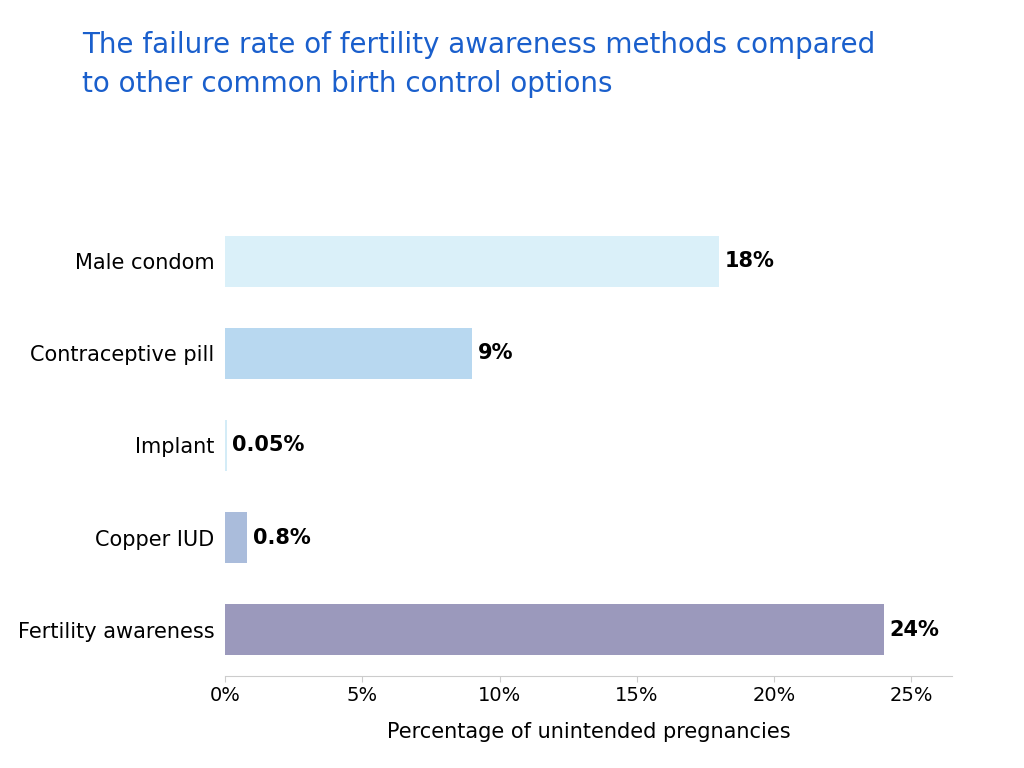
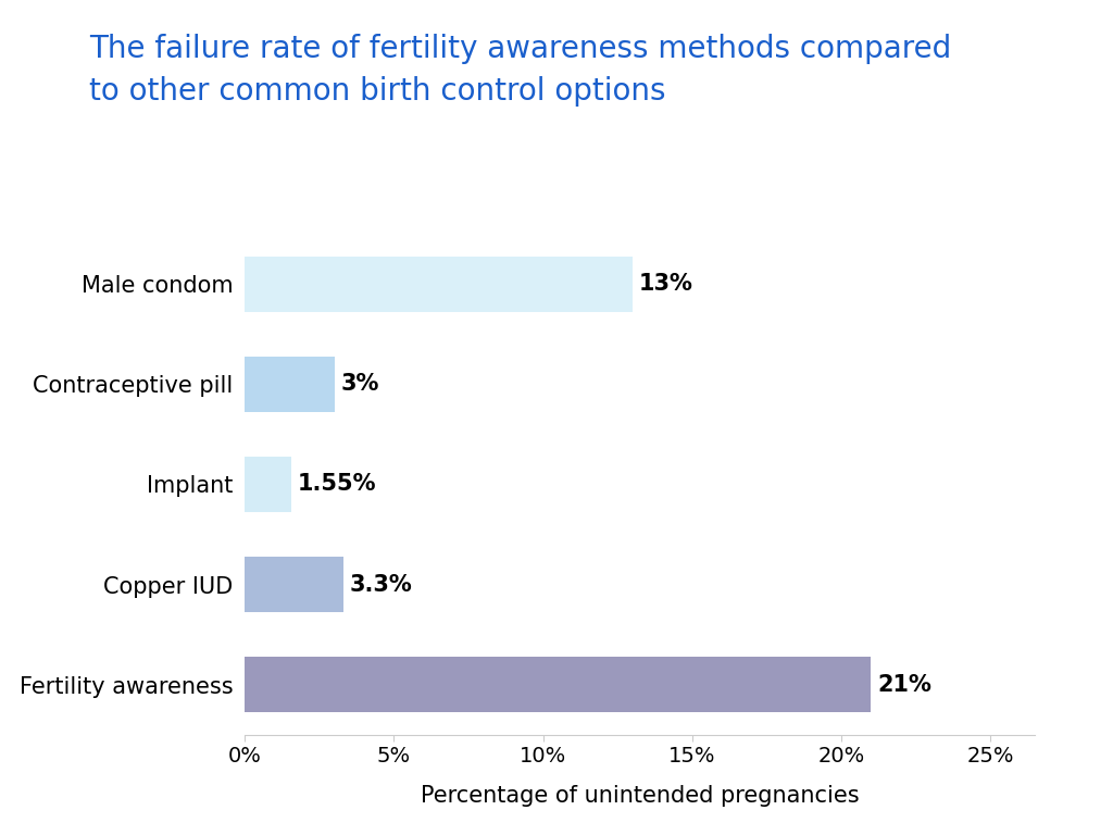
Male condom: 18% -> 13%
Contraceptive pill: 9% -> 3%
Implant: 0.05% -> 1.55%
Copper IUD: 0.8% -> 3.3%
Fertility awareness: 24% -> 21%
